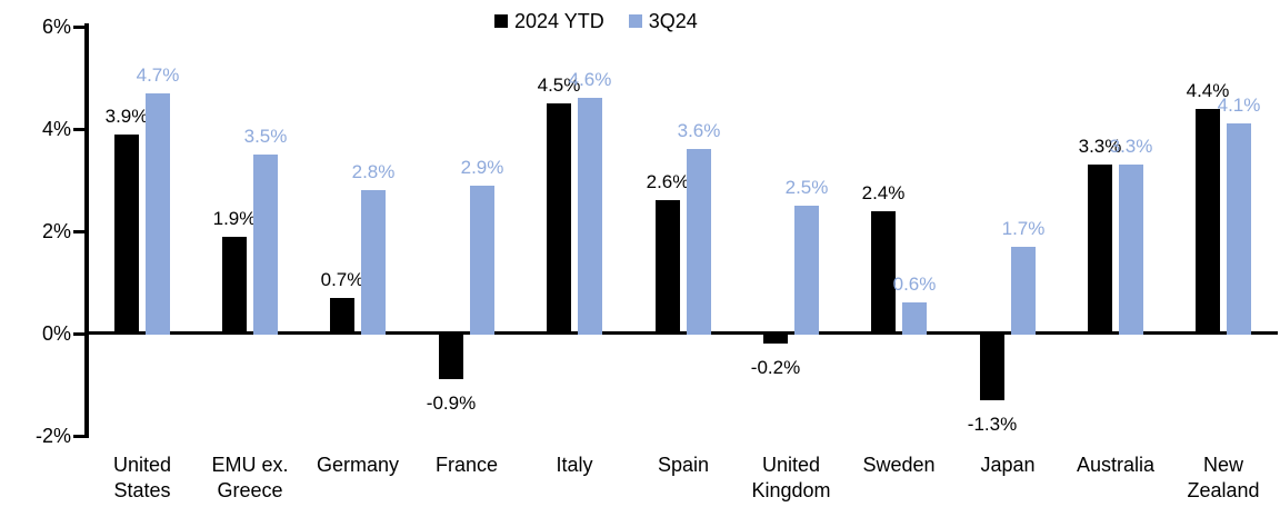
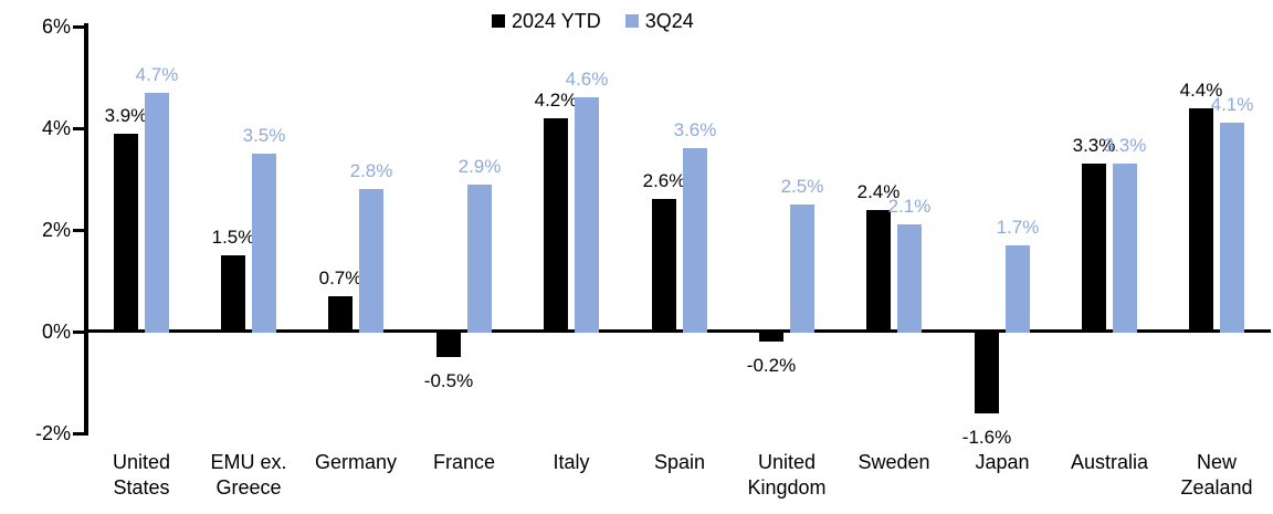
2024 YTD/EMU ex. Greece: 1.9% -> 1.5%
2024 YTD/France: -0.9% -> -0.5%
2024 YTD/Italy: 4.5% -> 4.2%
3Q24/Sweden: 0.6% -> 2.1%
2024 YTD/Japan: -1.3% -> -1.6%
